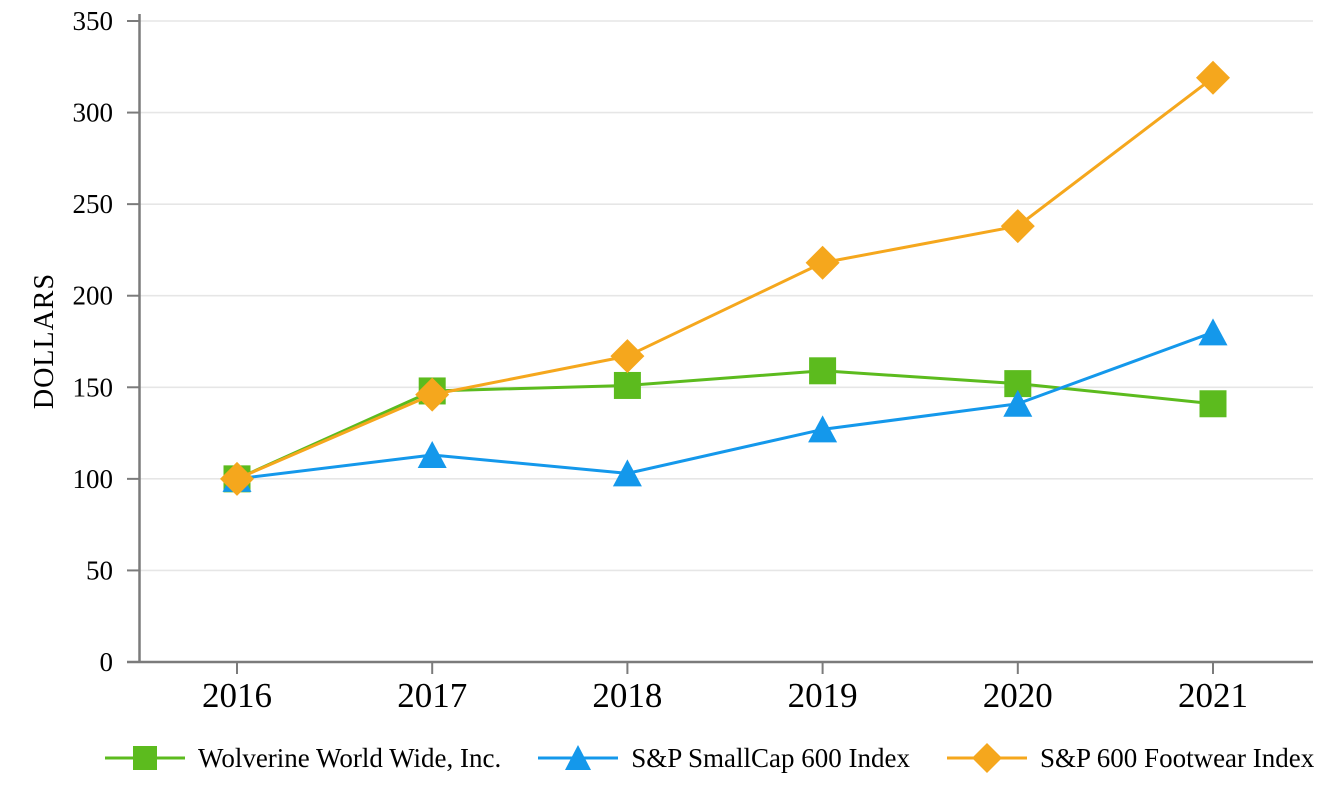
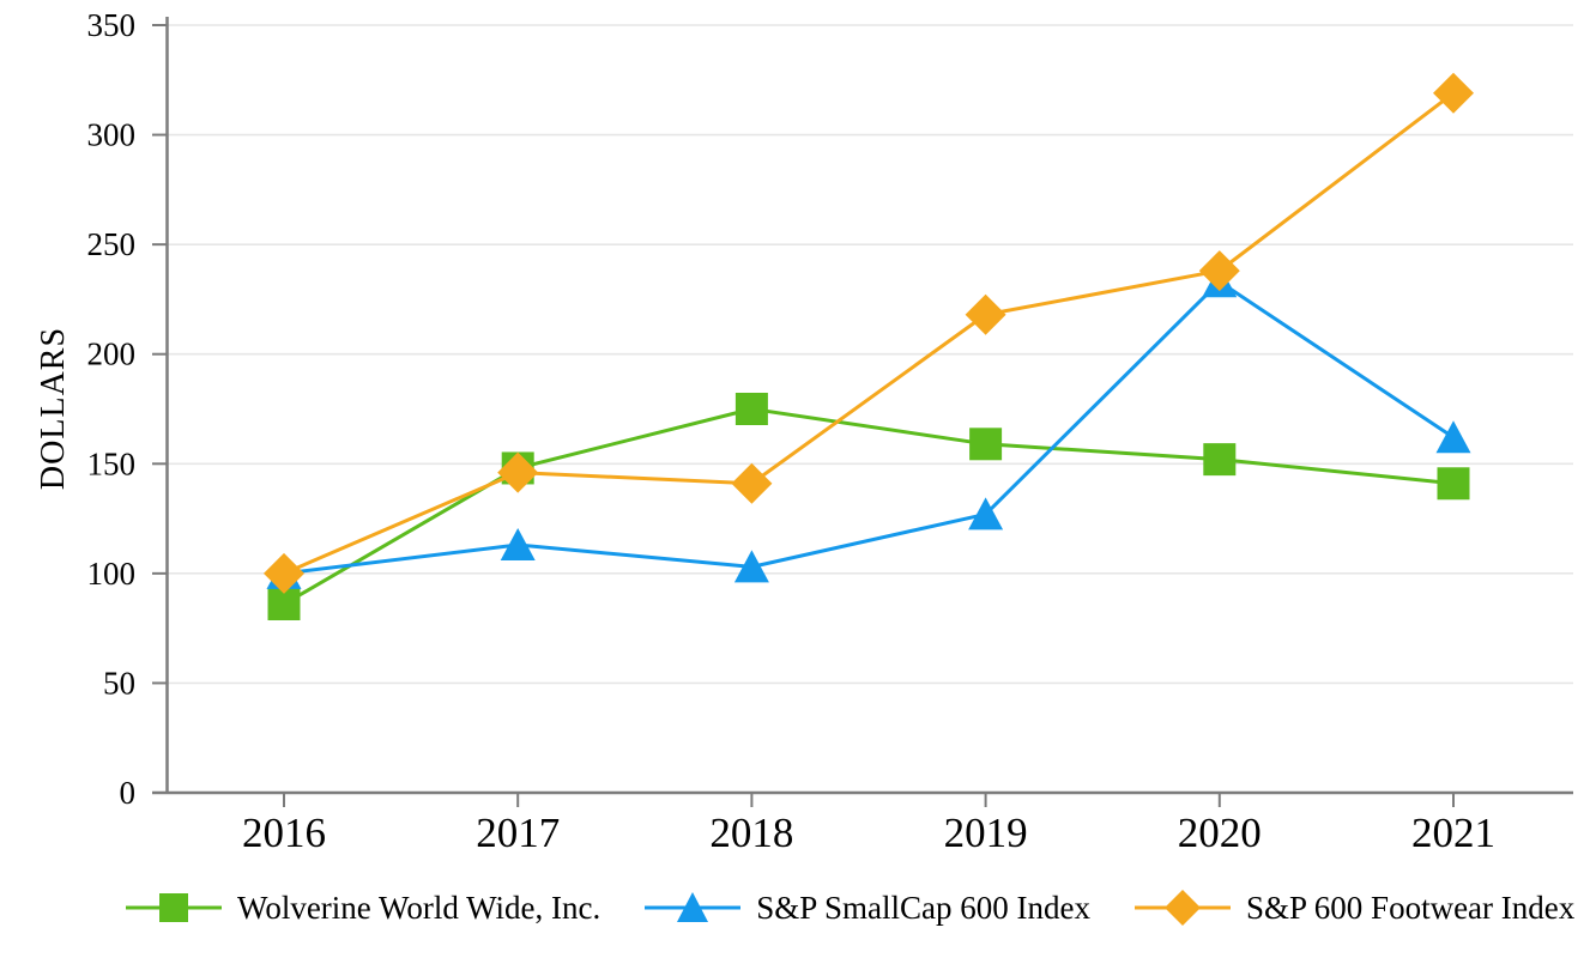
Wolverine World Wide, Inc./2016: 100 -> 86
Wolverine World Wide, Inc./2018: 151 -> 175
S&P 600 Footwear Index/2018: 167 -> 141
S&P SmallCap 600 Index/2020: 141 -> 233
S&P SmallCap 600 Index/2021: 180 -> 162
